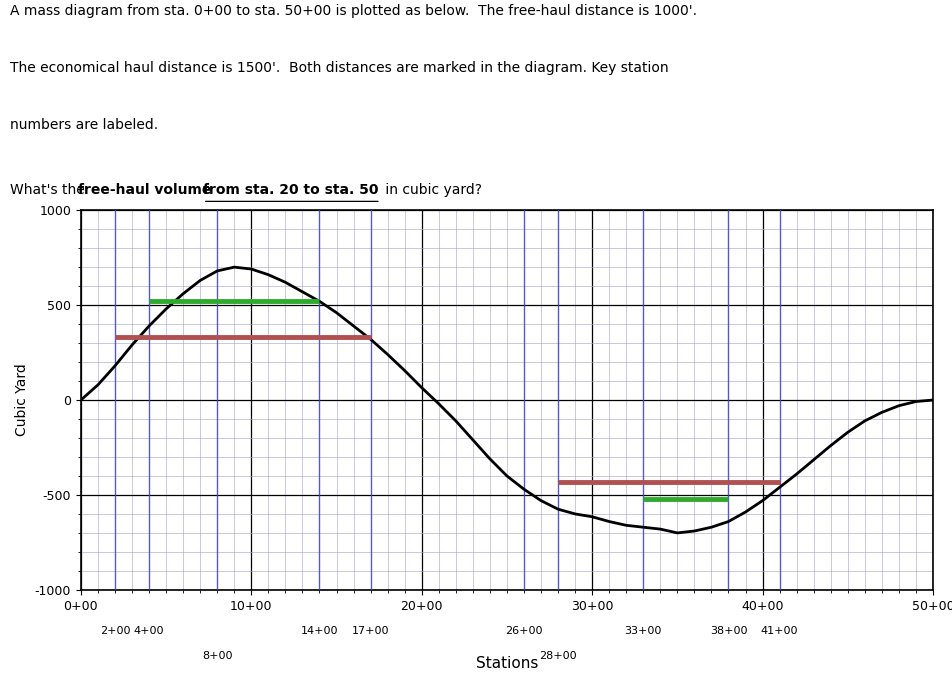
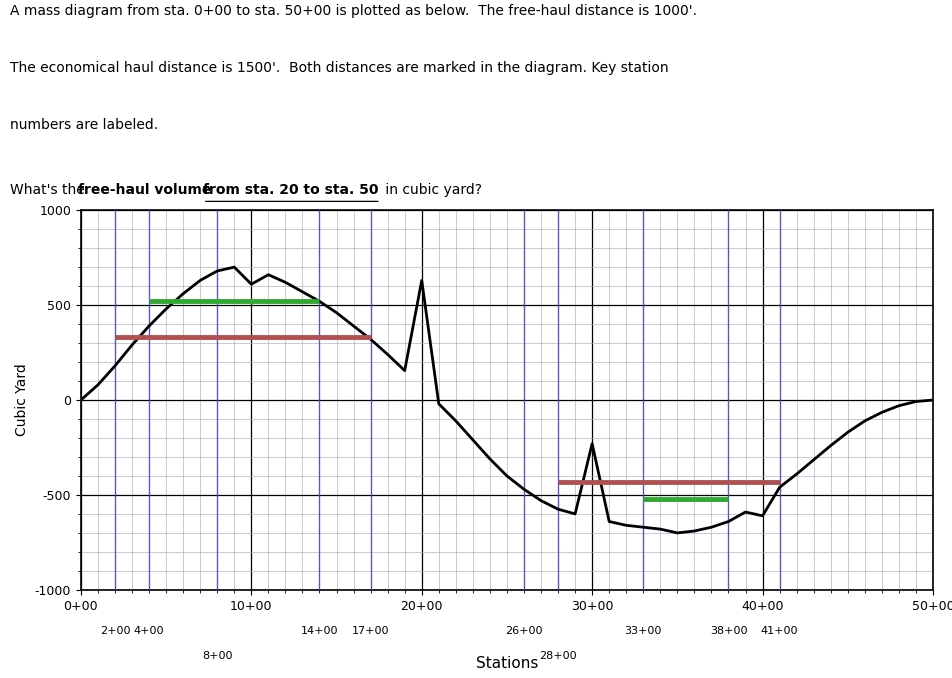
10+00: 690 -> 610
20+00: 60 -> 630
30+00: -620 -> -230
40+00: -530 -> -610
